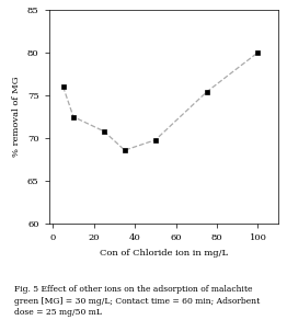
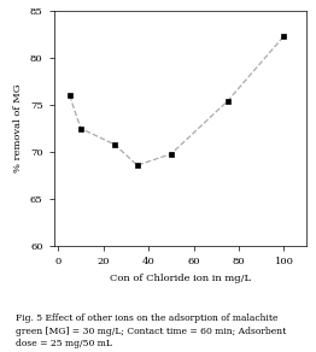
100: 80.0 -> 82.3
